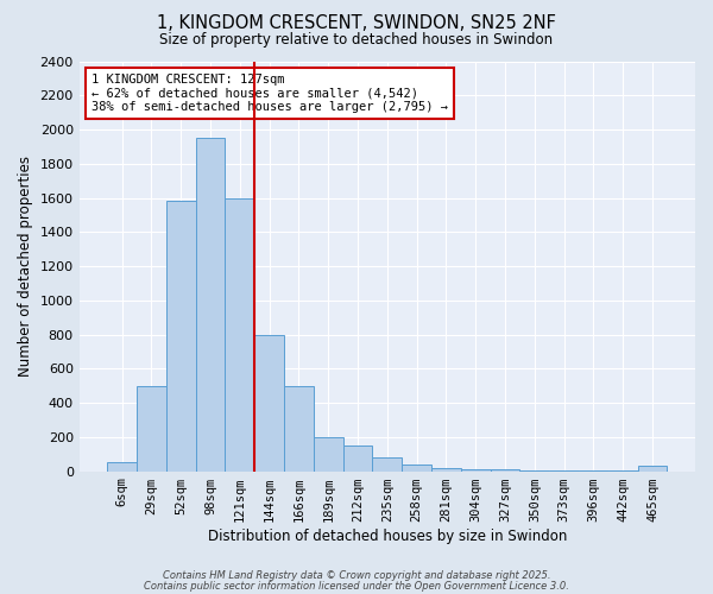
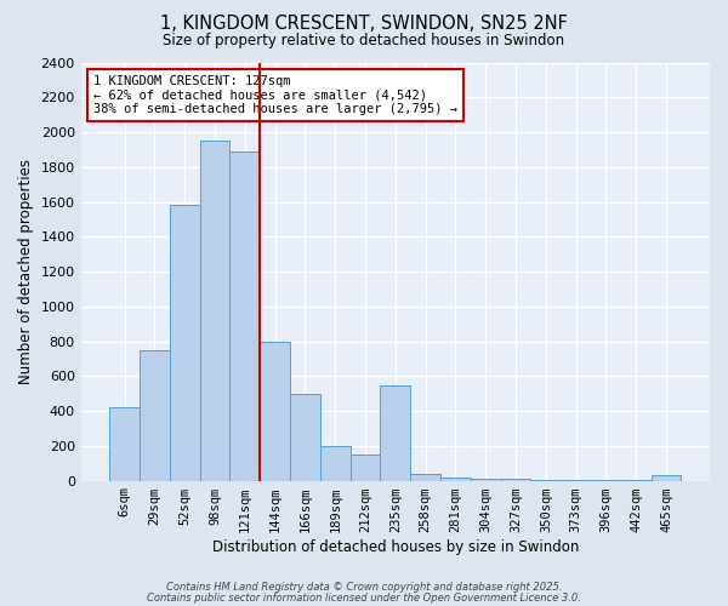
6sqm: 50 -> 420
29sqm: 500 -> 750
121sqm: 1600 -> 1890
235sqm: 80 -> 550
